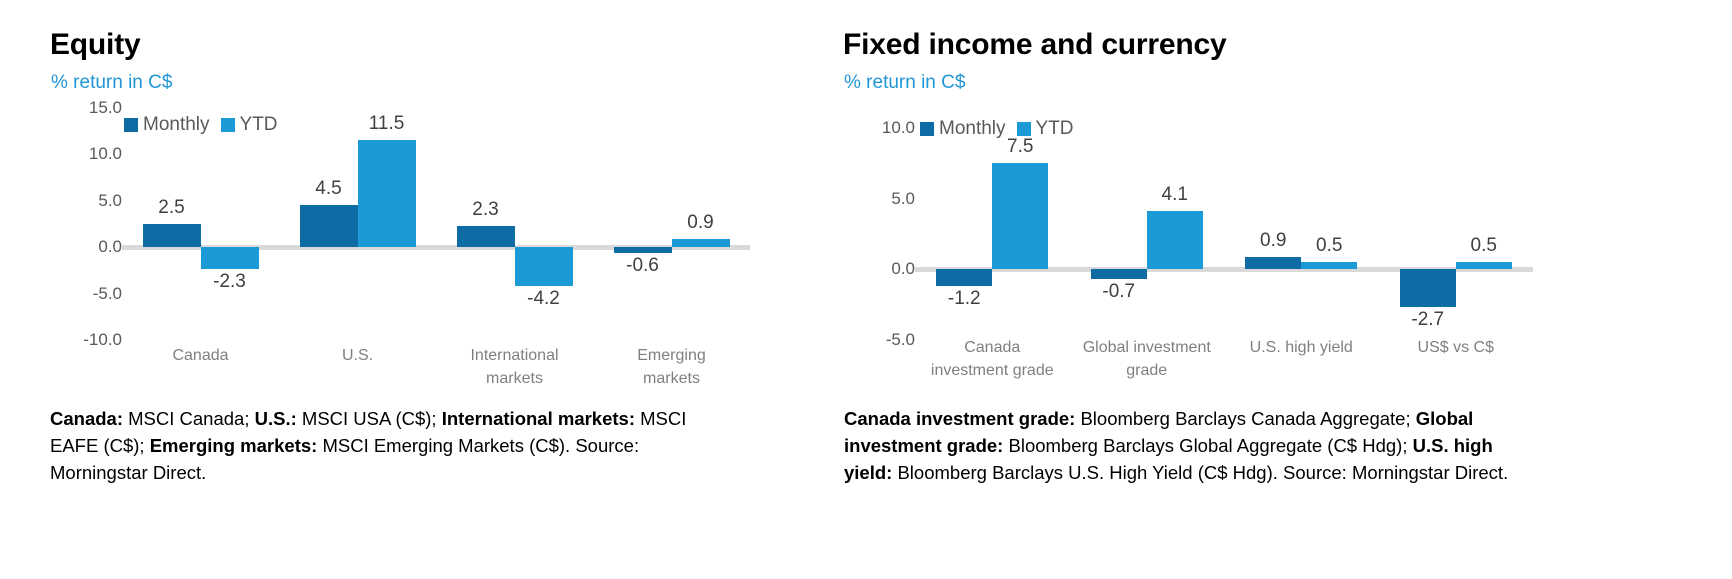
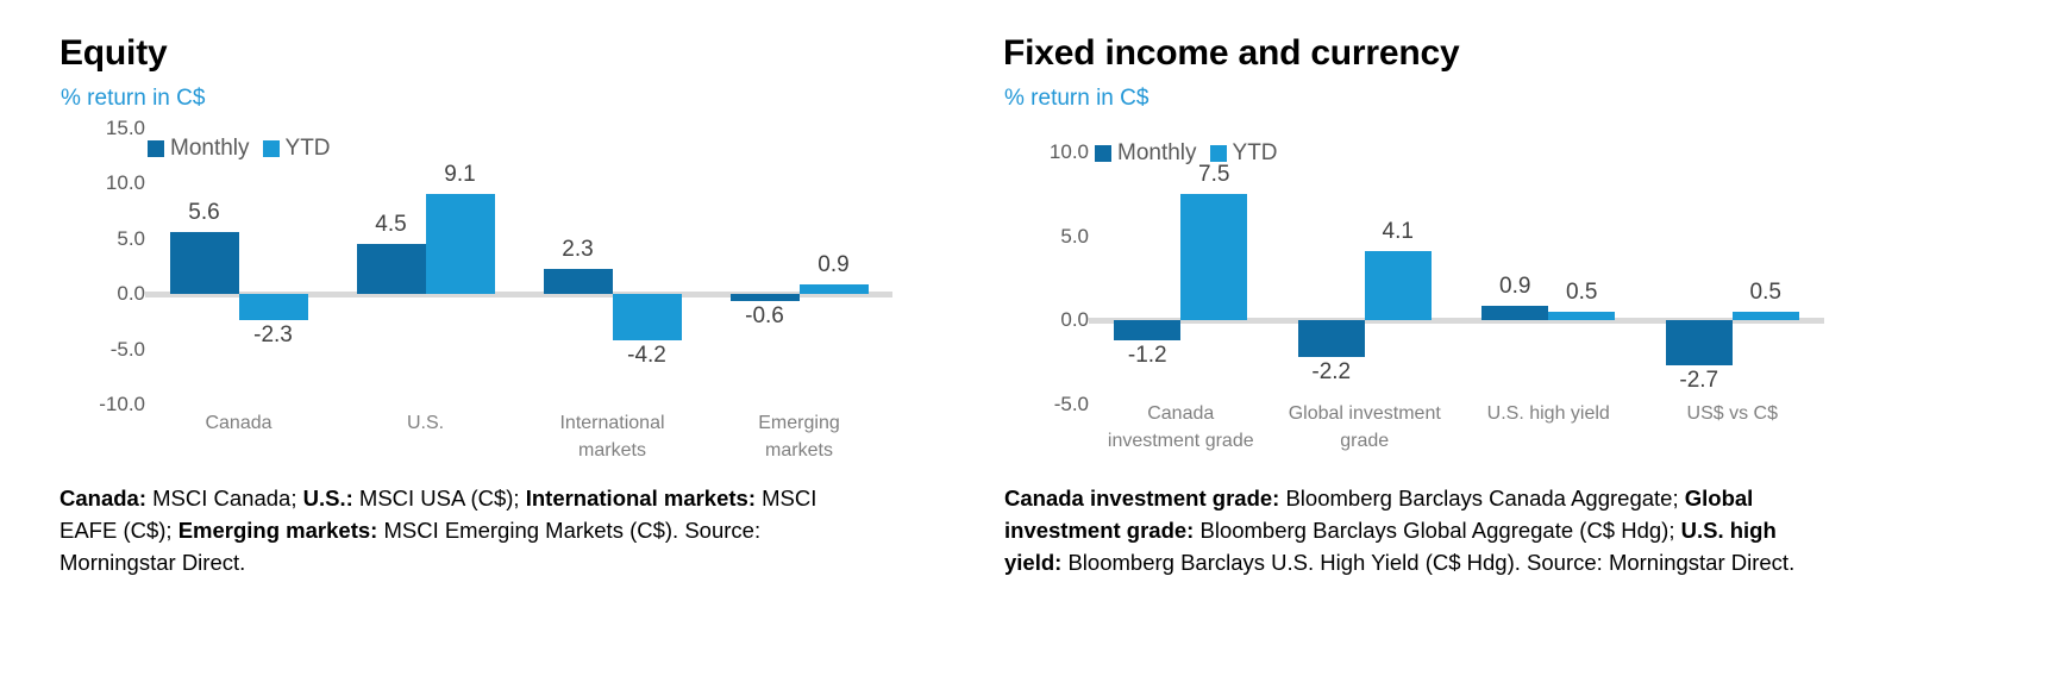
Equity/Monthly/Canada: 2.5 -> 5.6
Equity/YTD/U.S.: 11.5 -> 9.1
Fixed income and currency/Monthly/Global investment grade: -0.7 -> -2.2
